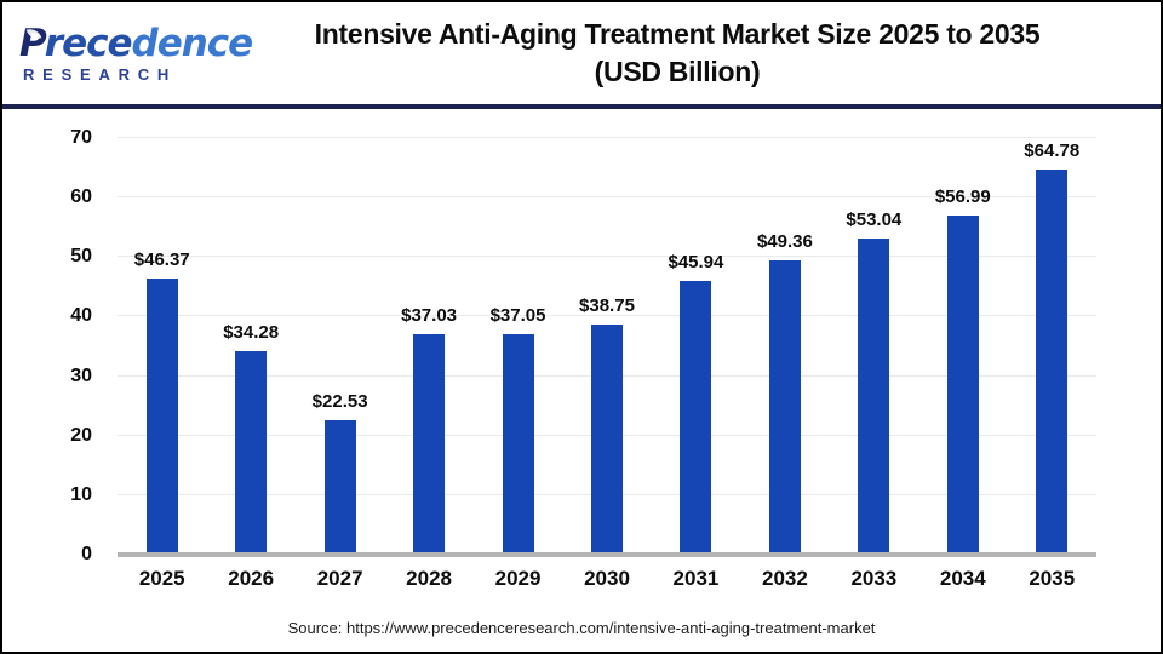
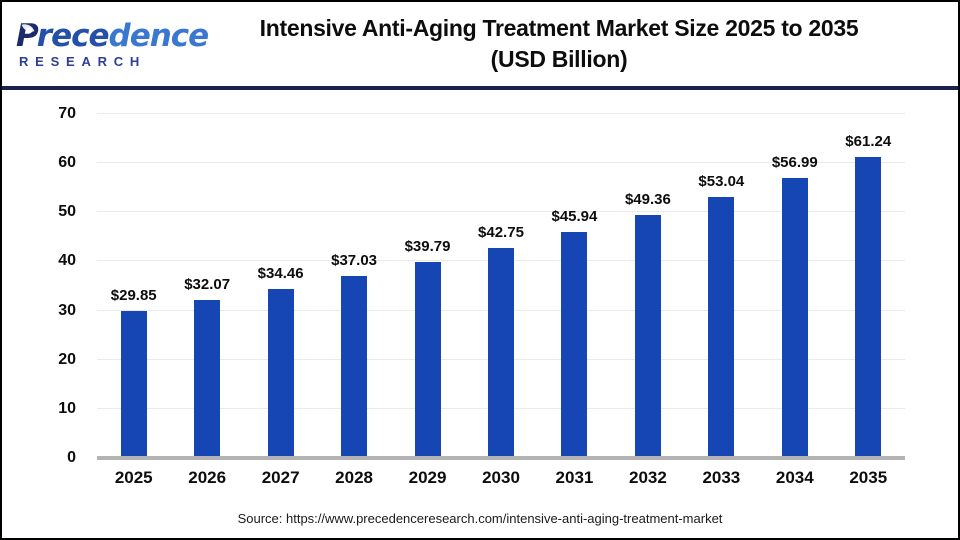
2025: $46.37 -> $29.85
2026: $34.28 -> $32.07
2027: $22.53 -> $34.46
2029: $37.05 -> $39.79
2030: $38.75 -> $42.75
2035: $64.78 -> $61.24
